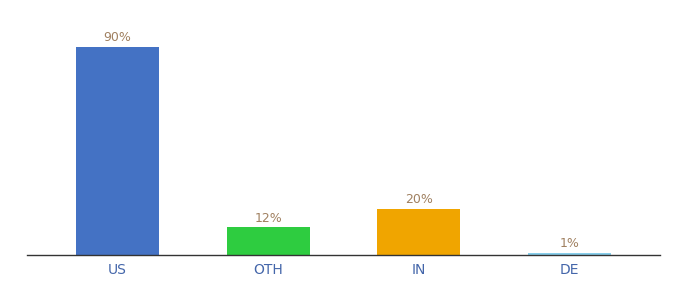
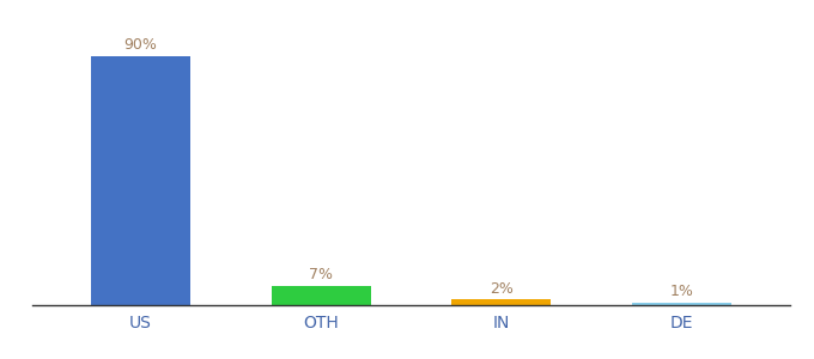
OTH: 12% -> 7%
IN: 20% -> 2%
